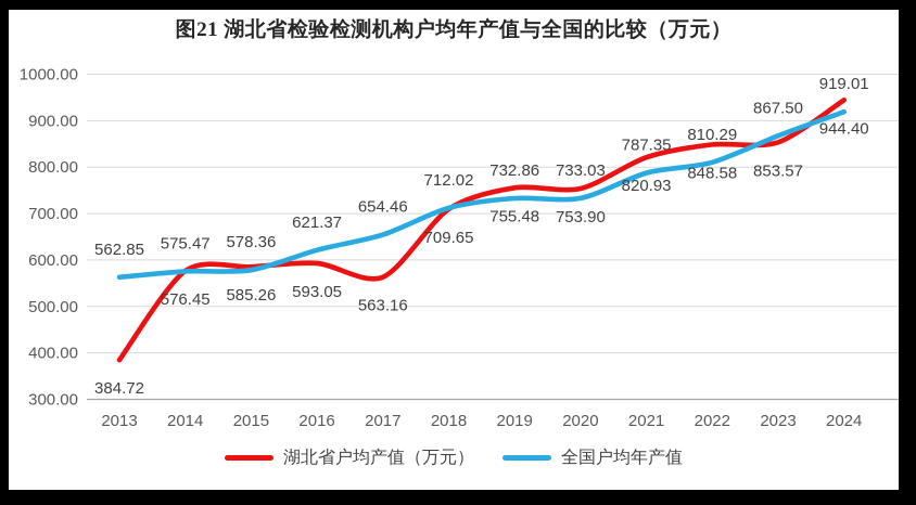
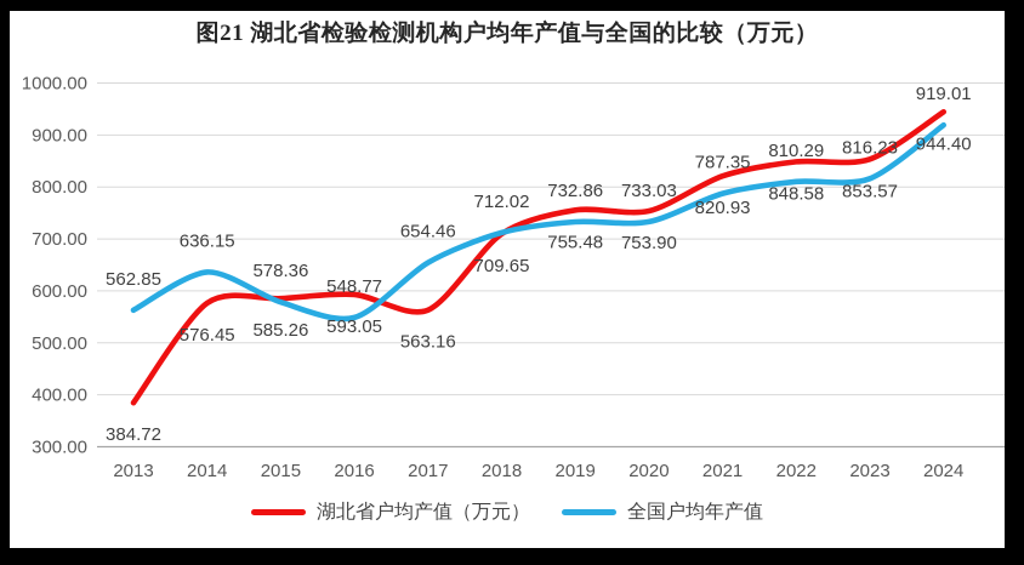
全国户均年产值/2014: 575.47 -> 636.15
全国户均年产值/2016: 621.37 -> 548.77
全国户均年产值/2023: 867.50 -> 816.23
